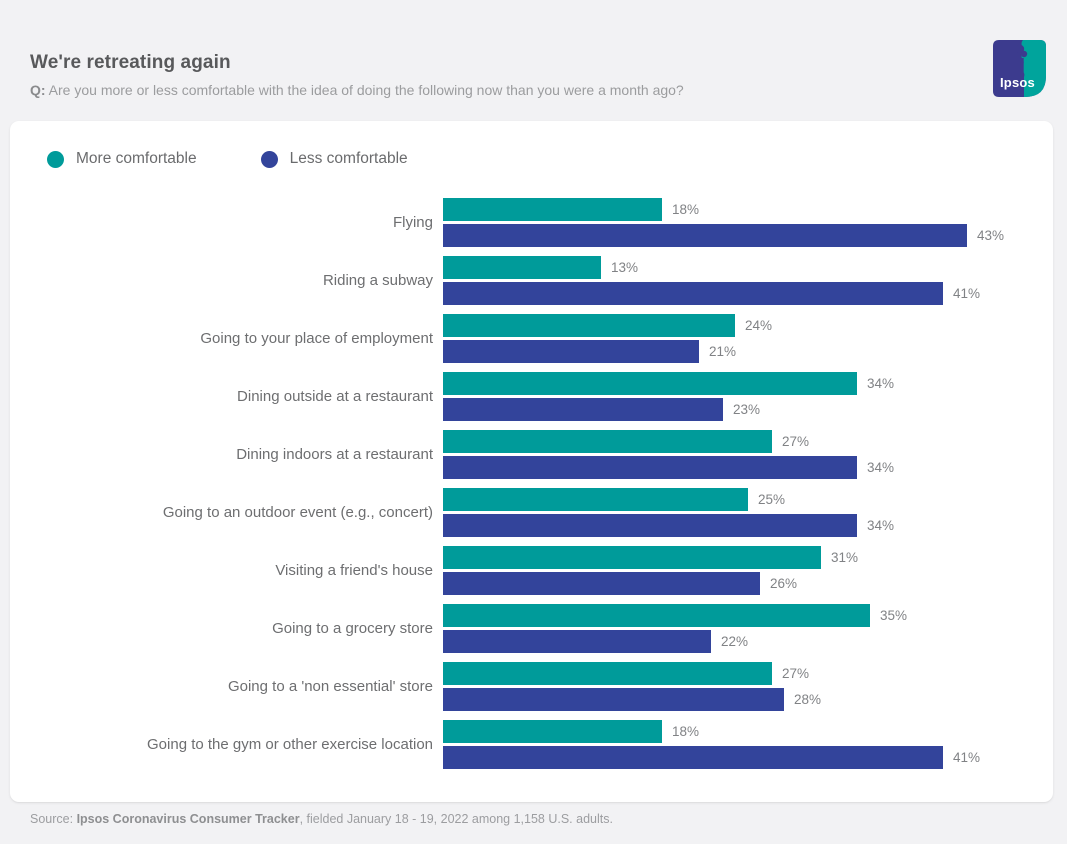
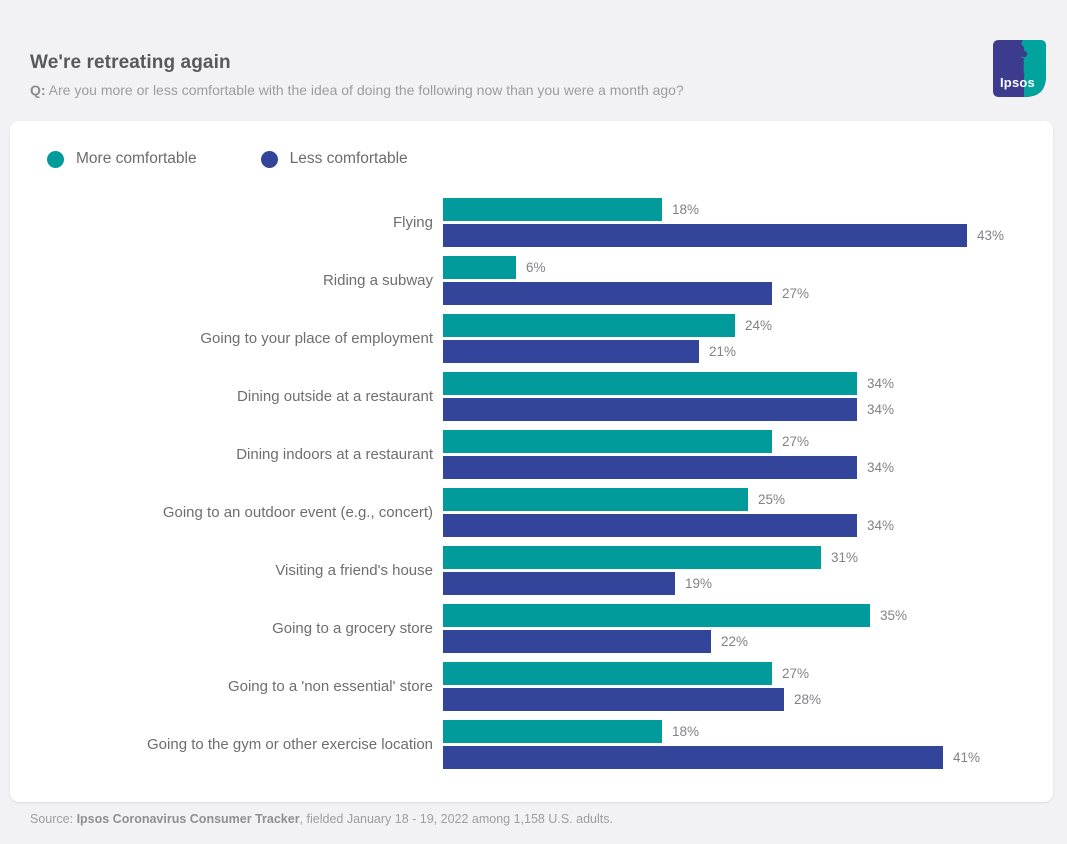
More comfortable/Riding a subway: 13% -> 6%
Less comfortable/Riding a subway: 41% -> 27%
Less comfortable/Dining outside at a restaurant: 23% -> 34%
Less comfortable/Visiting a friend's house: 26% -> 19%
